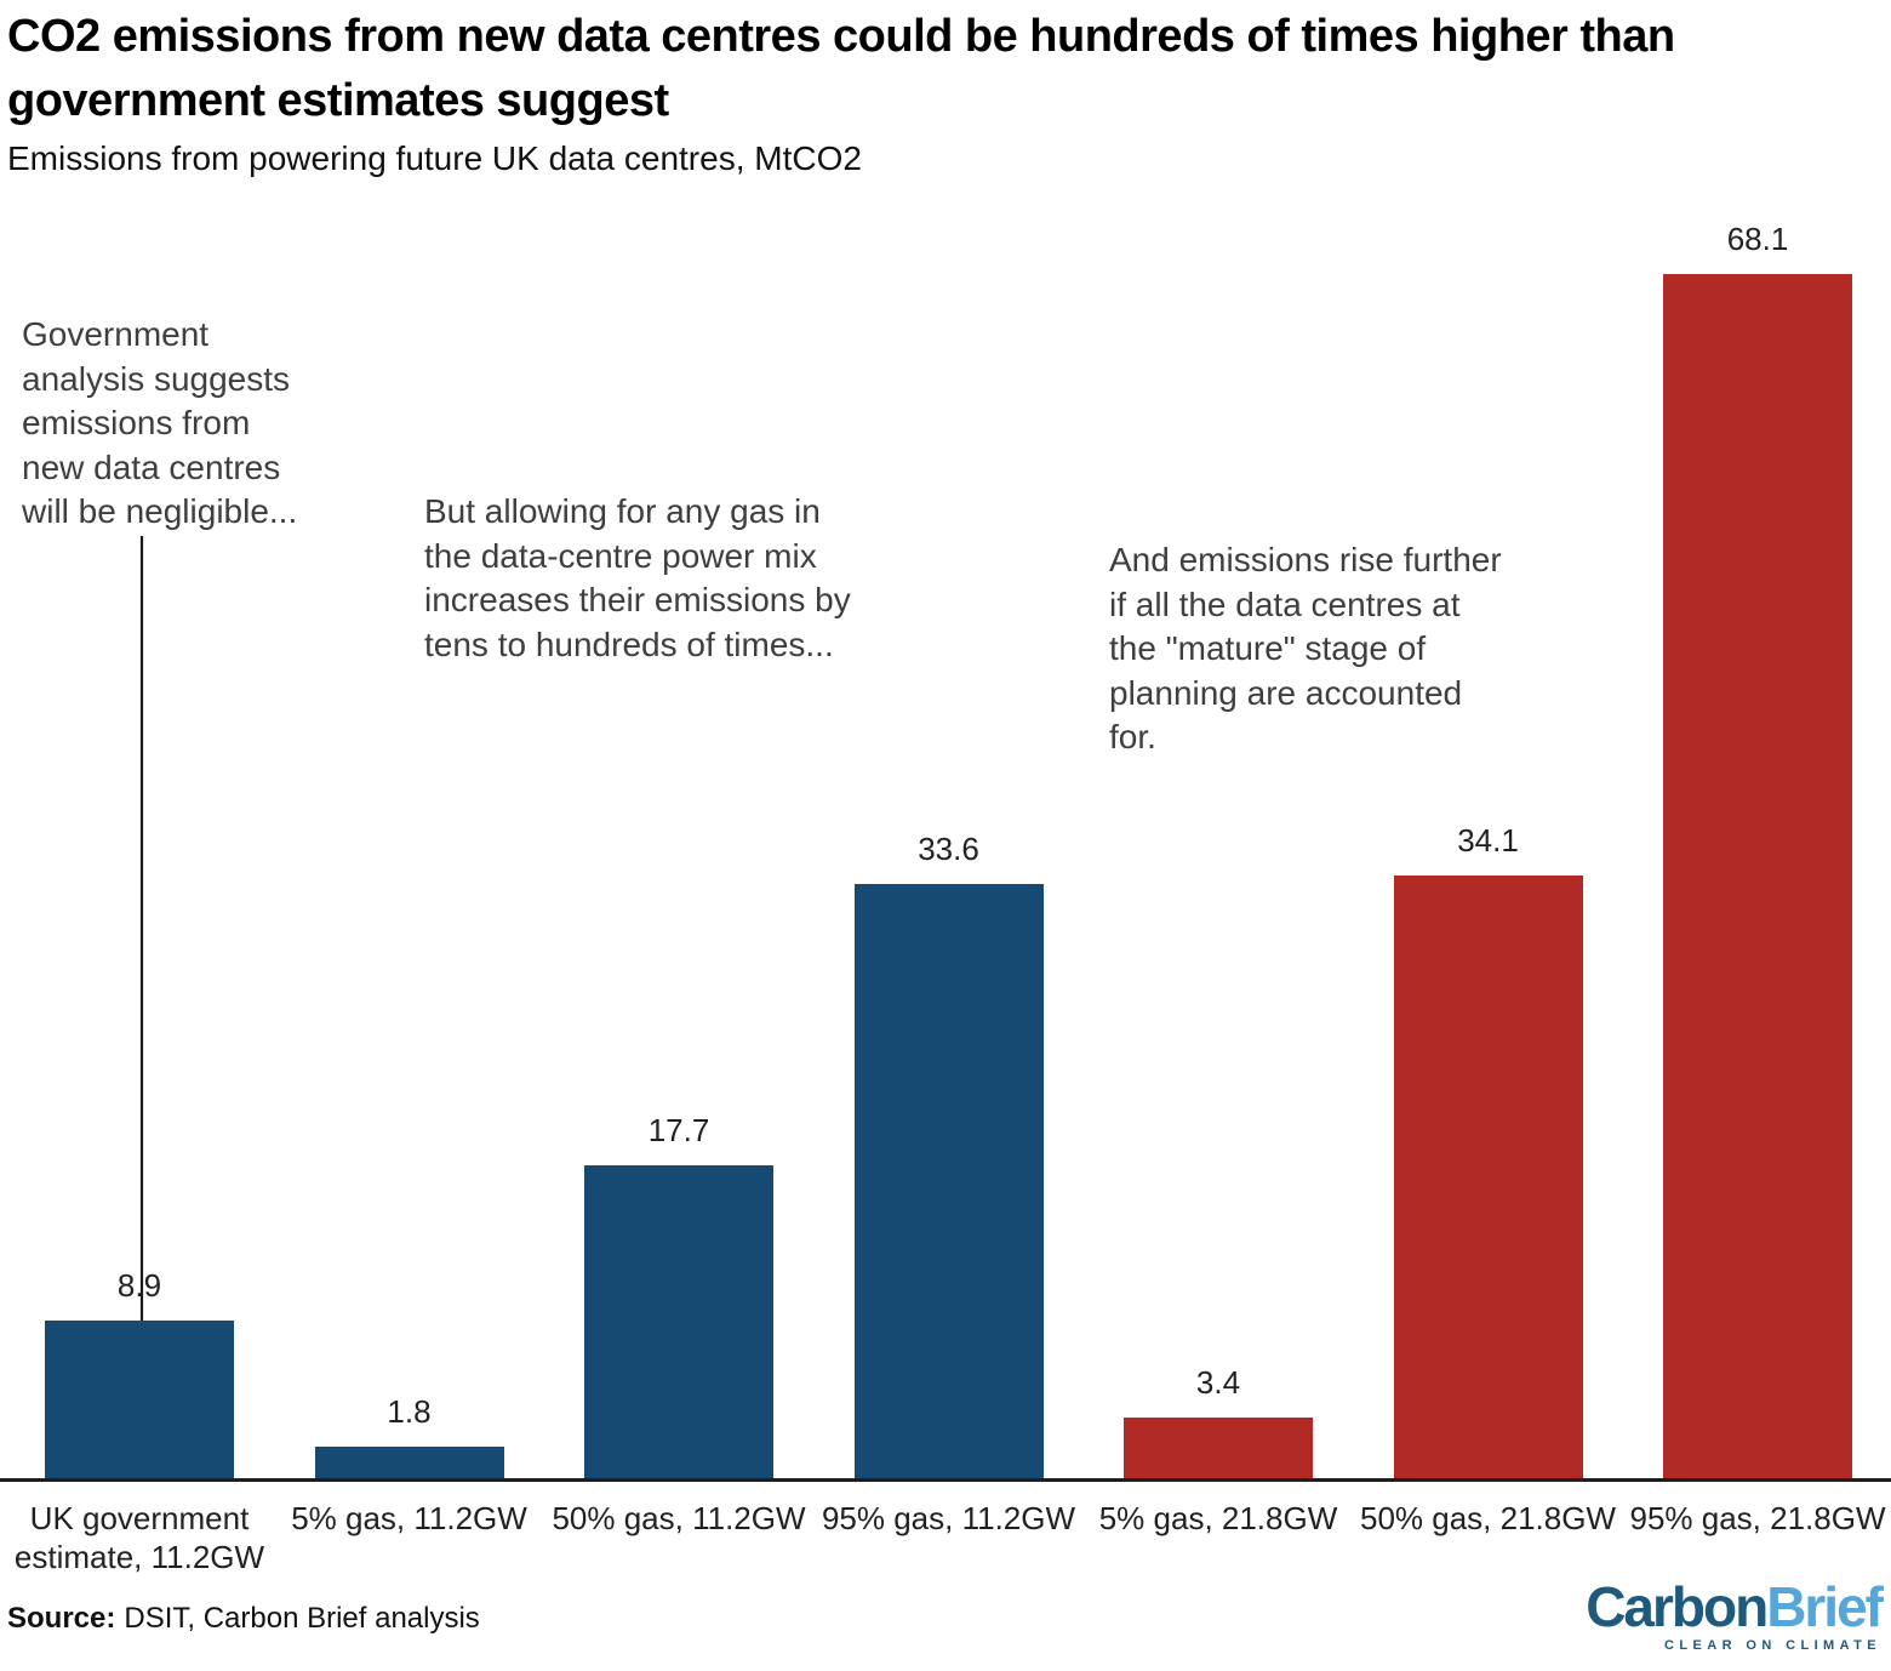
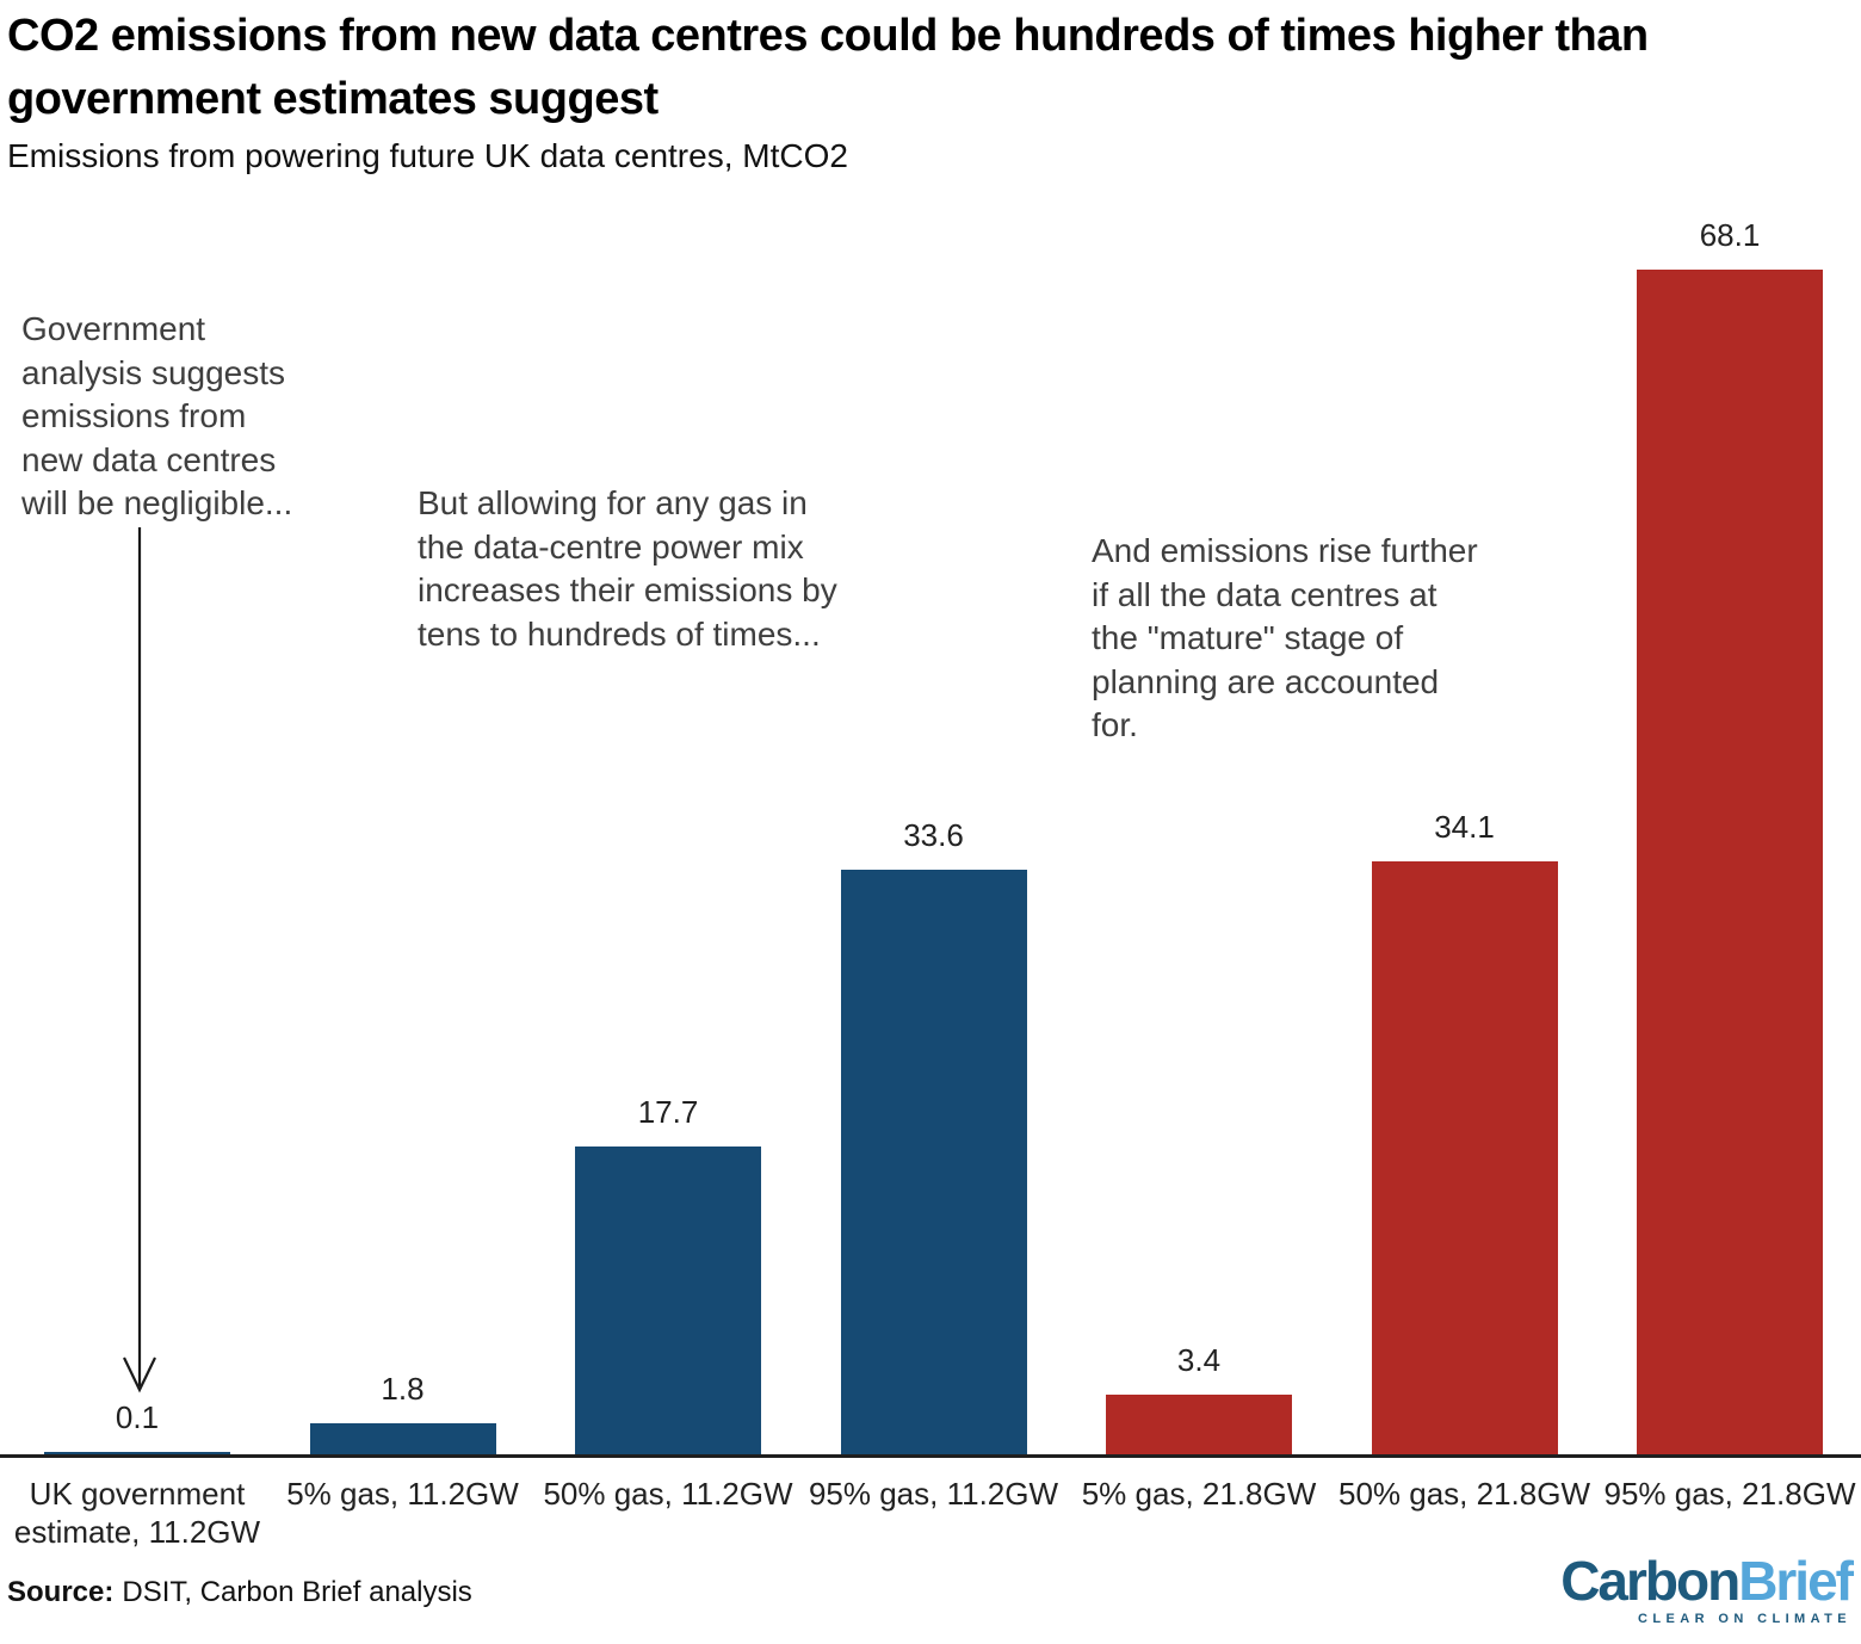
UK government estimate, 11.2GW: 8.9 -> 0.1
